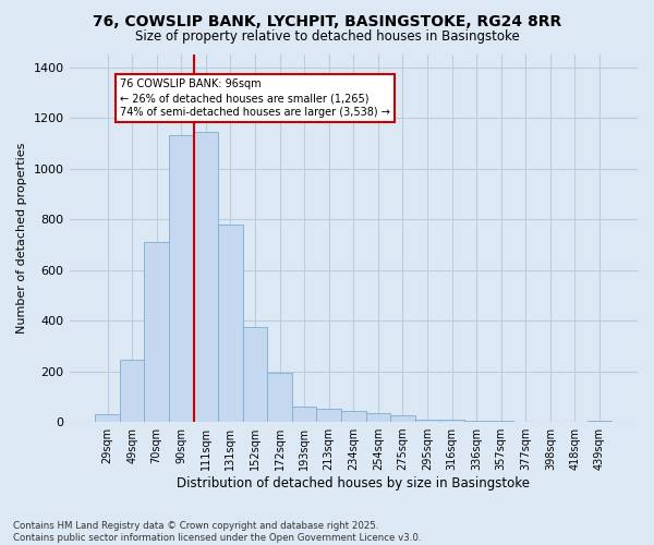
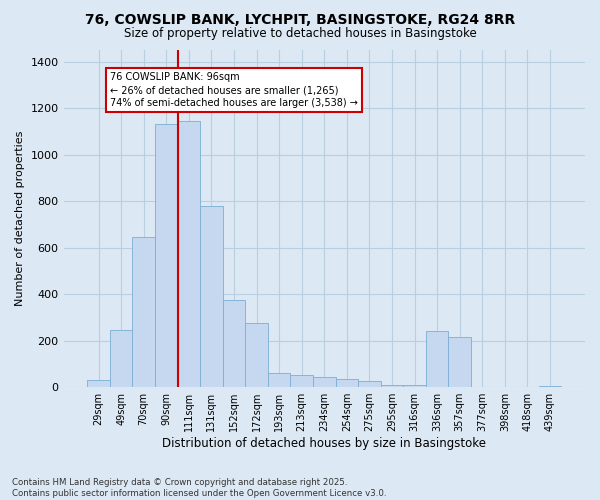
70sqm: 710 -> 645
172sqm: 195 -> 275
336sqm: 5 -> 240
357sqm: 3 -> 215
